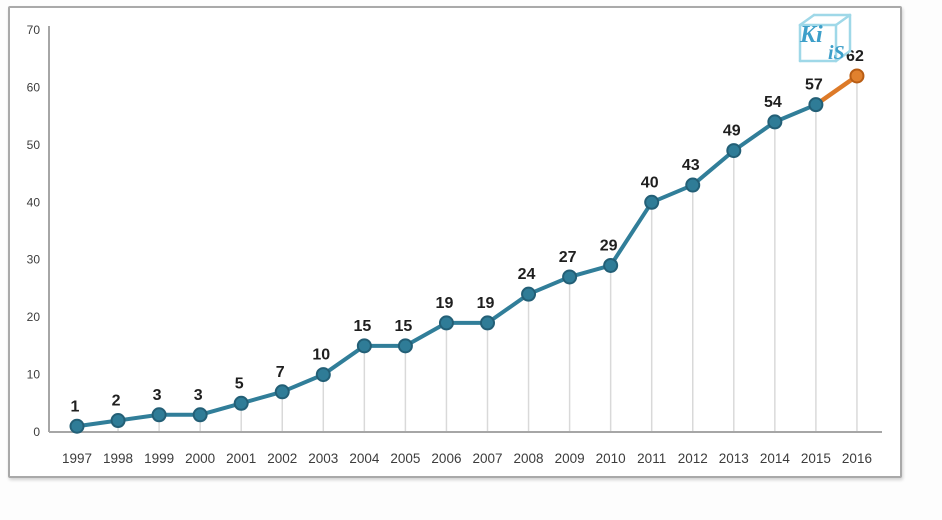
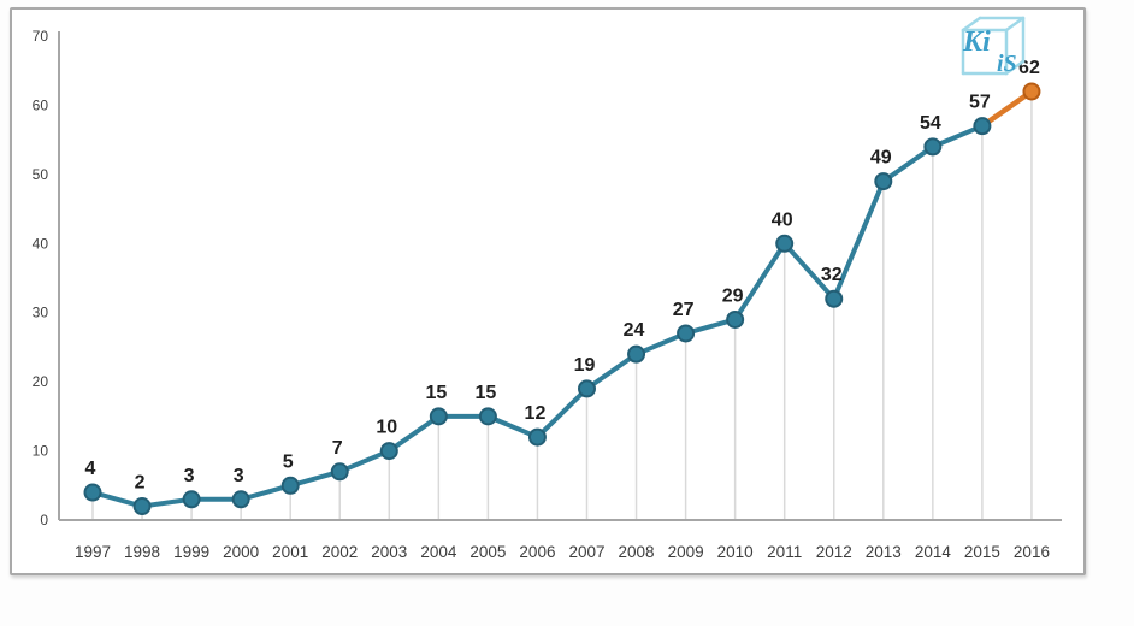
1997: 1 -> 4
2006: 19 -> 12
2012: 43 -> 32
